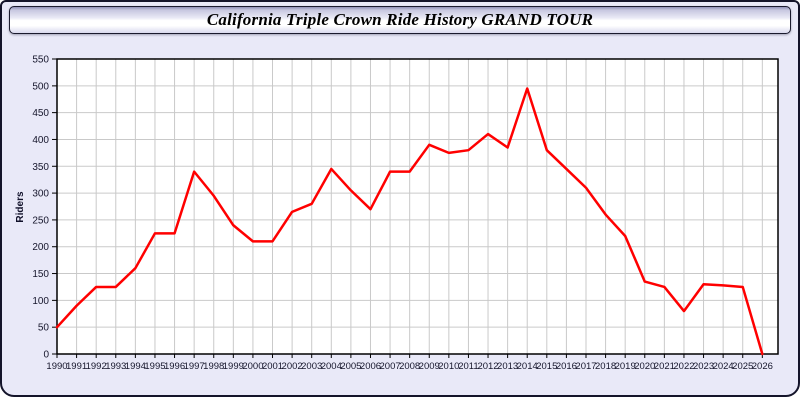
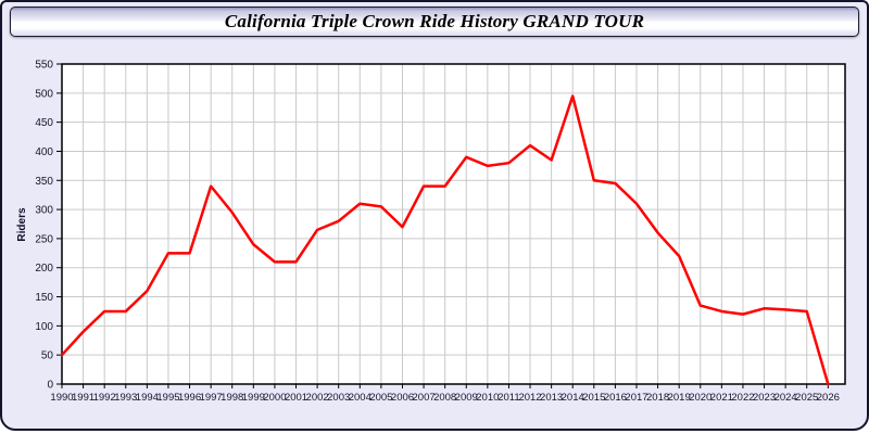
2004: 340 -> 310
2015: 380 -> 350
2022: 80 -> 120
